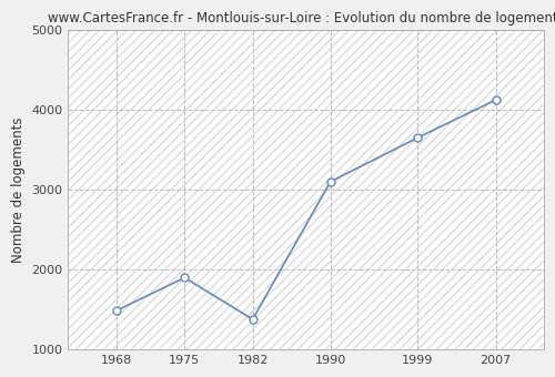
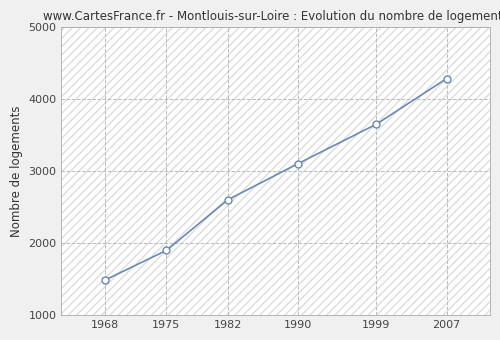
1982: 1380 -> 2600
2007: 4120 -> 4280
